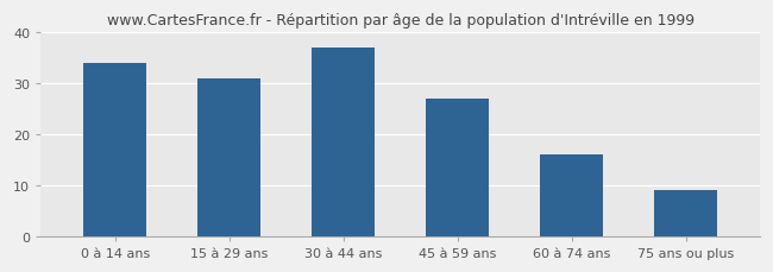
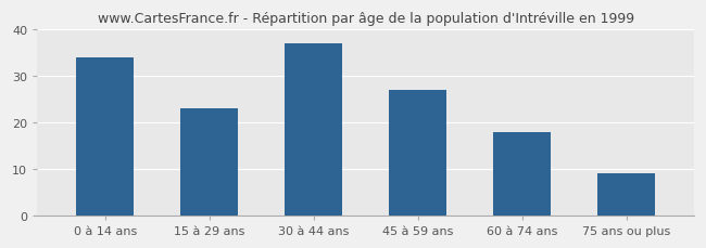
15 à 29 ans: 31 -> 23
60 à 74 ans: 16 -> 18
